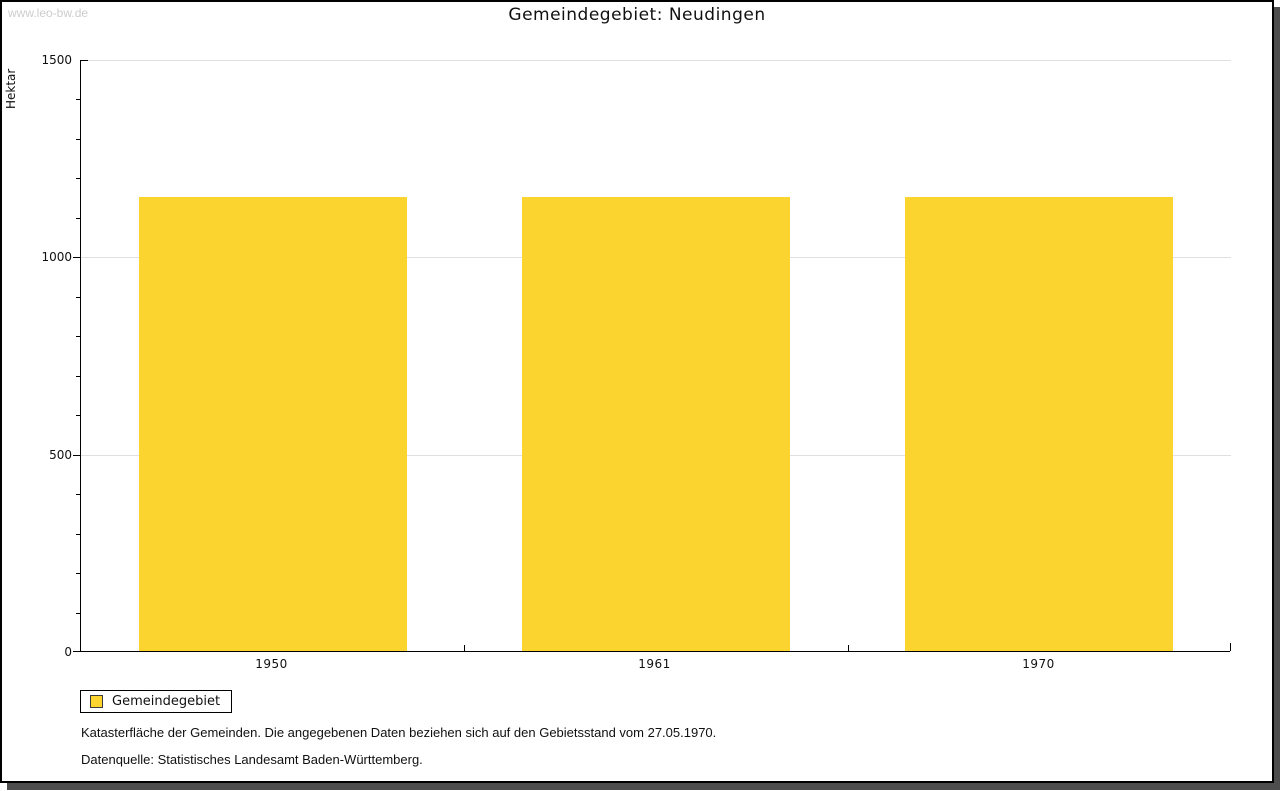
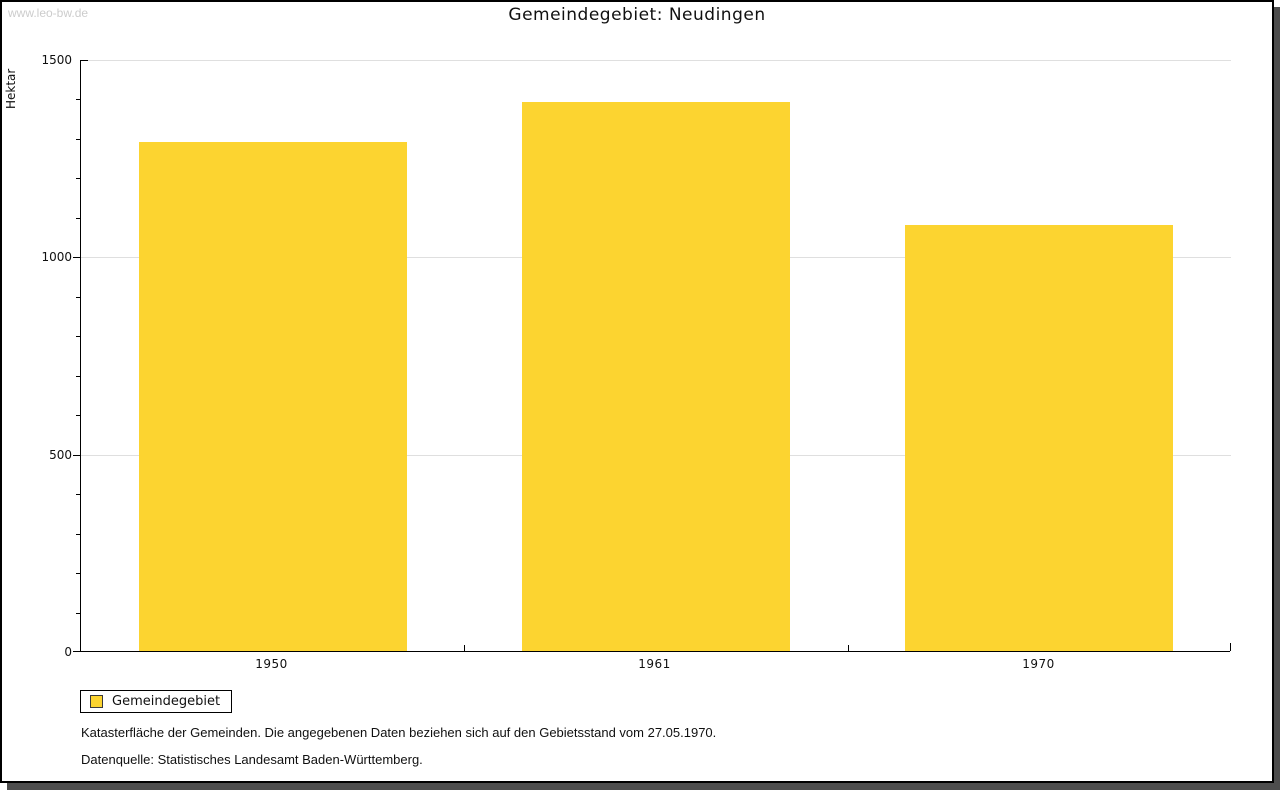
1950: 1150 -> 1290
1961: 1150 -> 1390
1970: 1150 -> 1080
